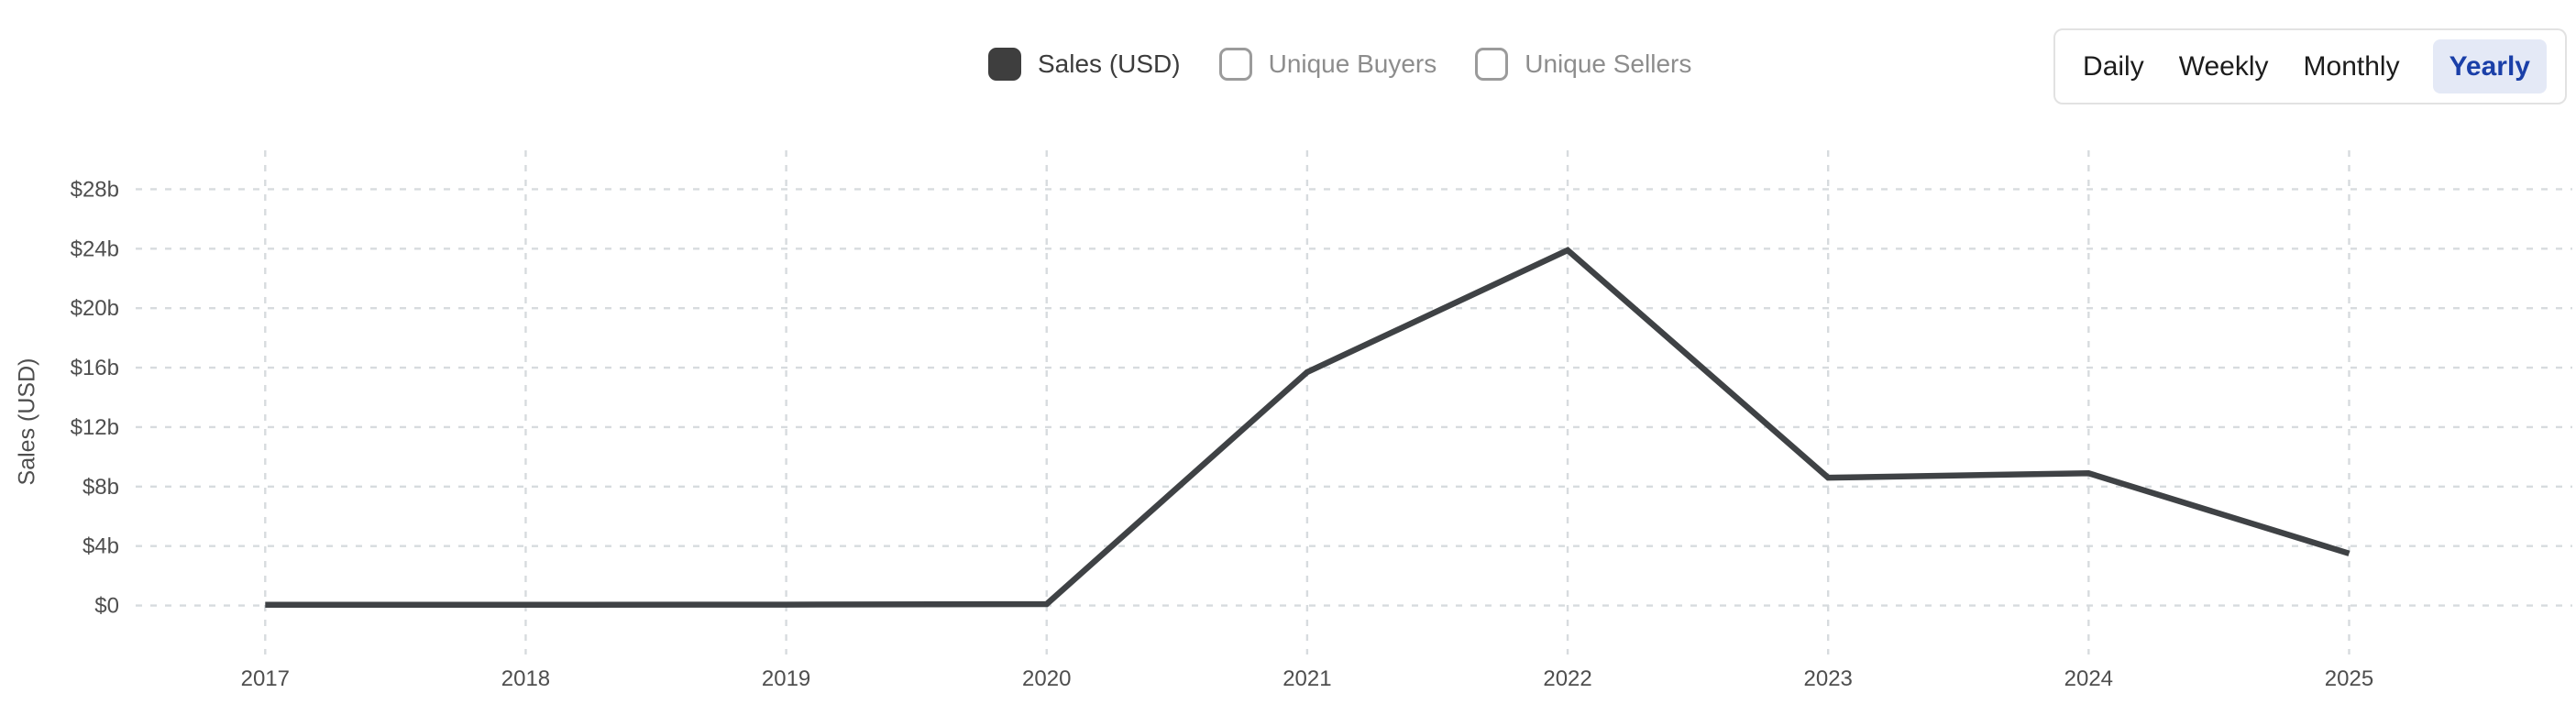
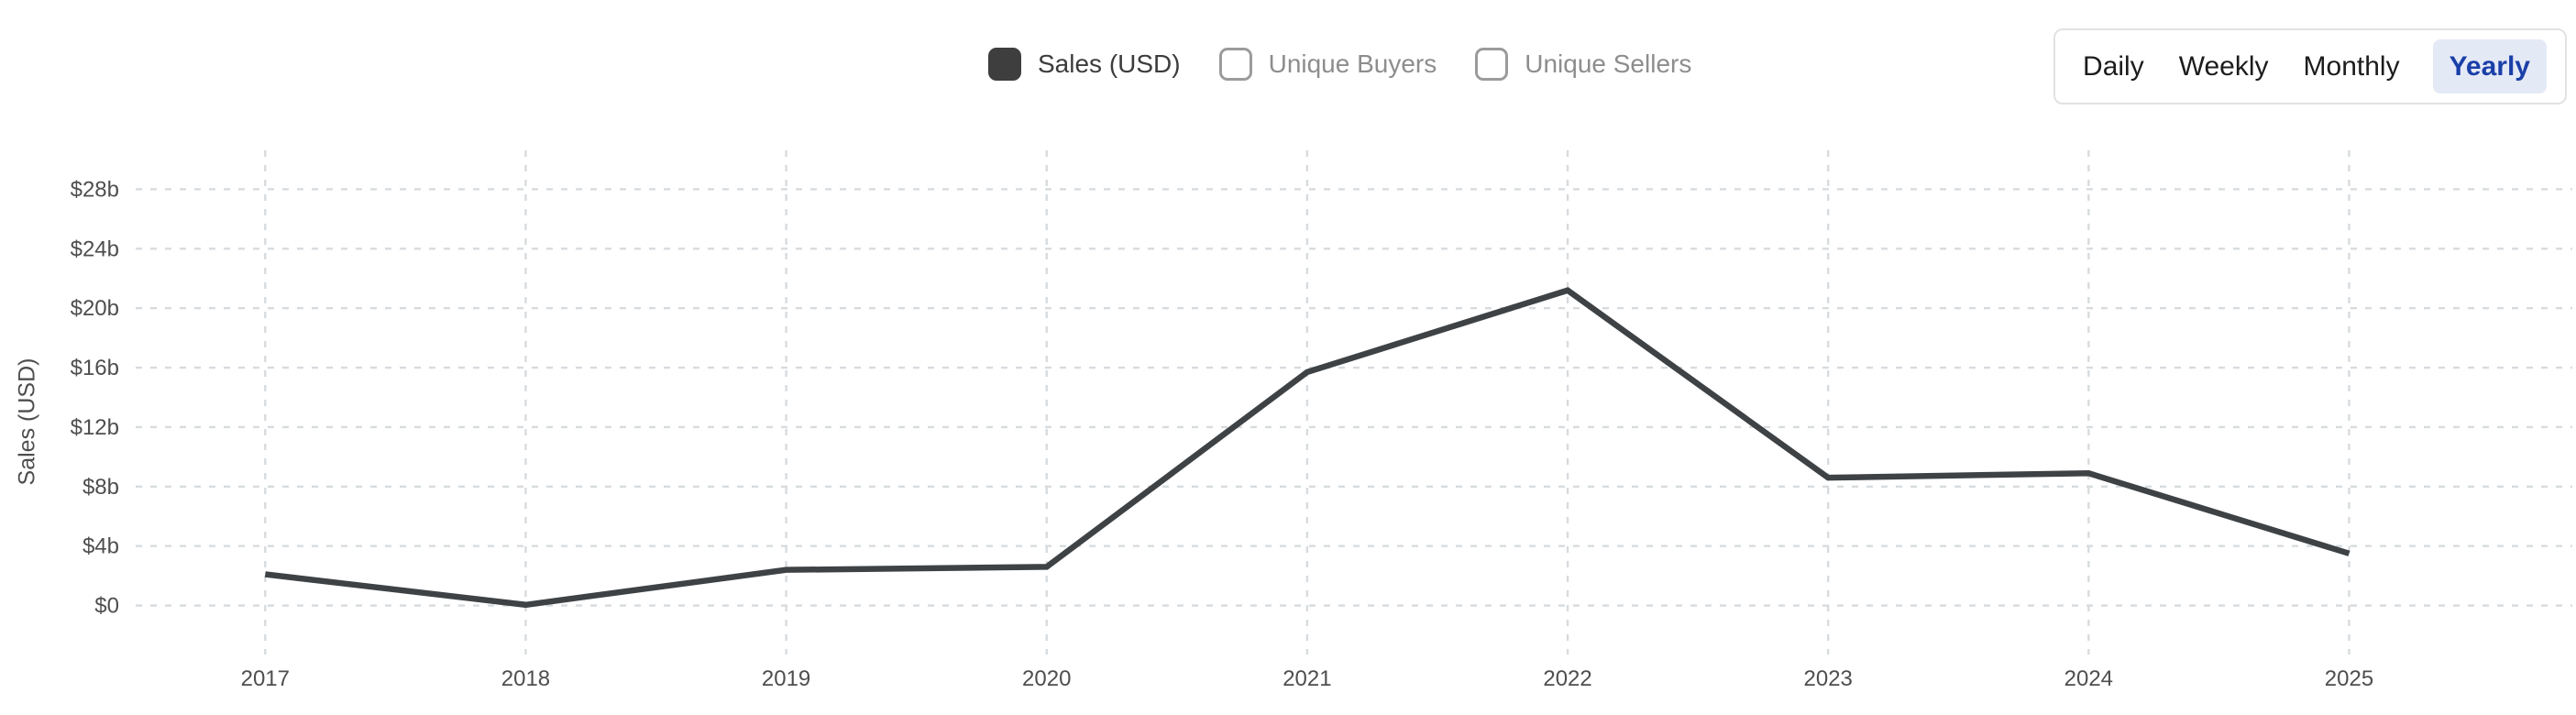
2017: $0.1b -> $2.1b
2019: $0.1b -> $2.4b
2020: $0.1b -> $2.6b
2022: $23.9b -> $21.2b
